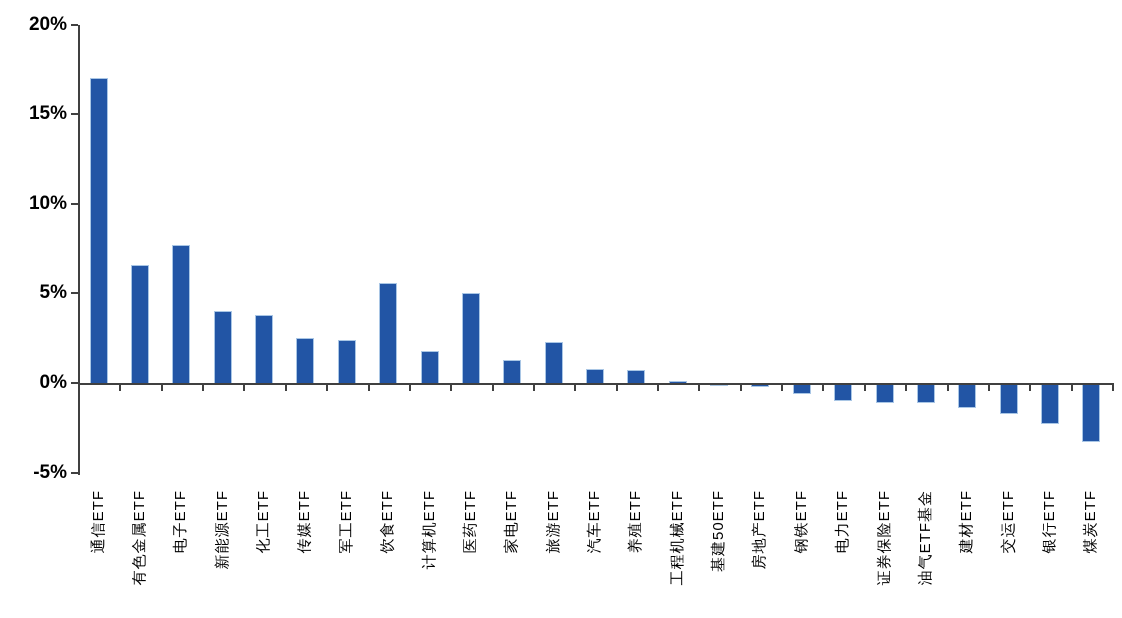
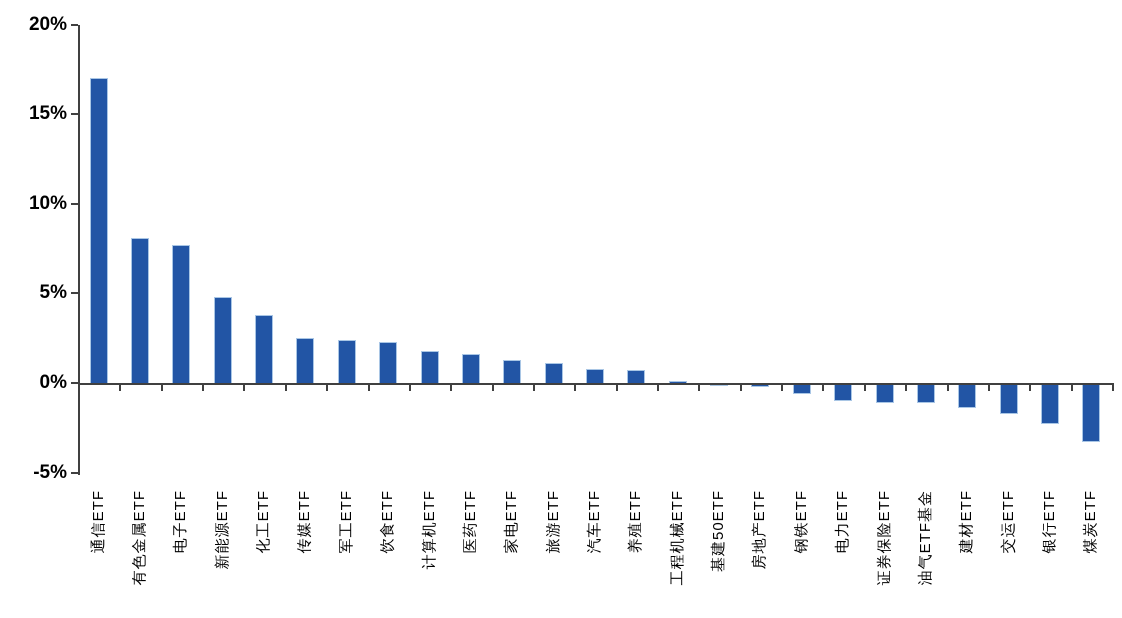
有色金属ETF: 6.6% -> 8.1%
新能源ETF: 4.0% -> 4.8%
饮食ETF: 5.6% -> 2.3%
医药ETF: 5.0% -> 1.6%
旅游ETF: 2.3% -> 1.1%
